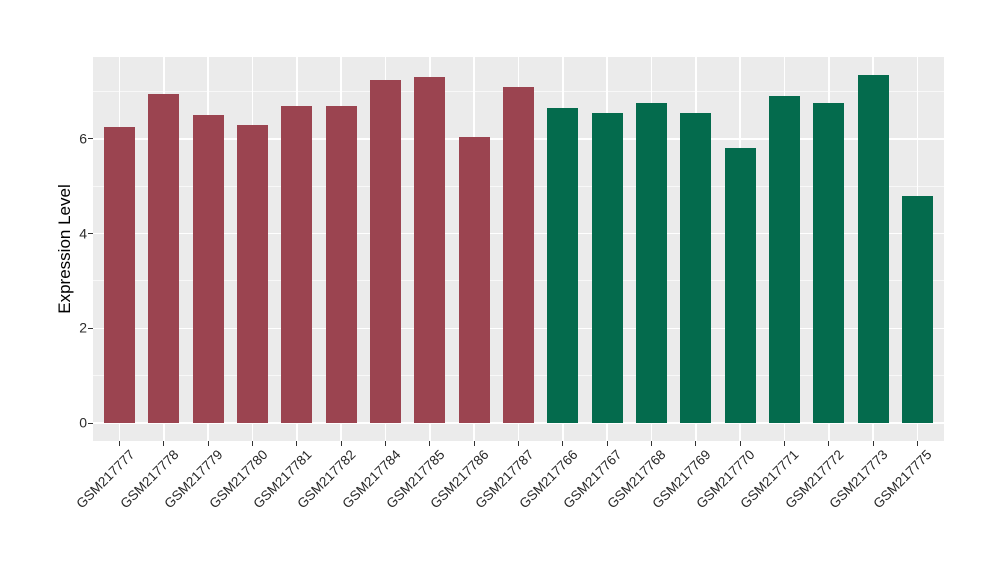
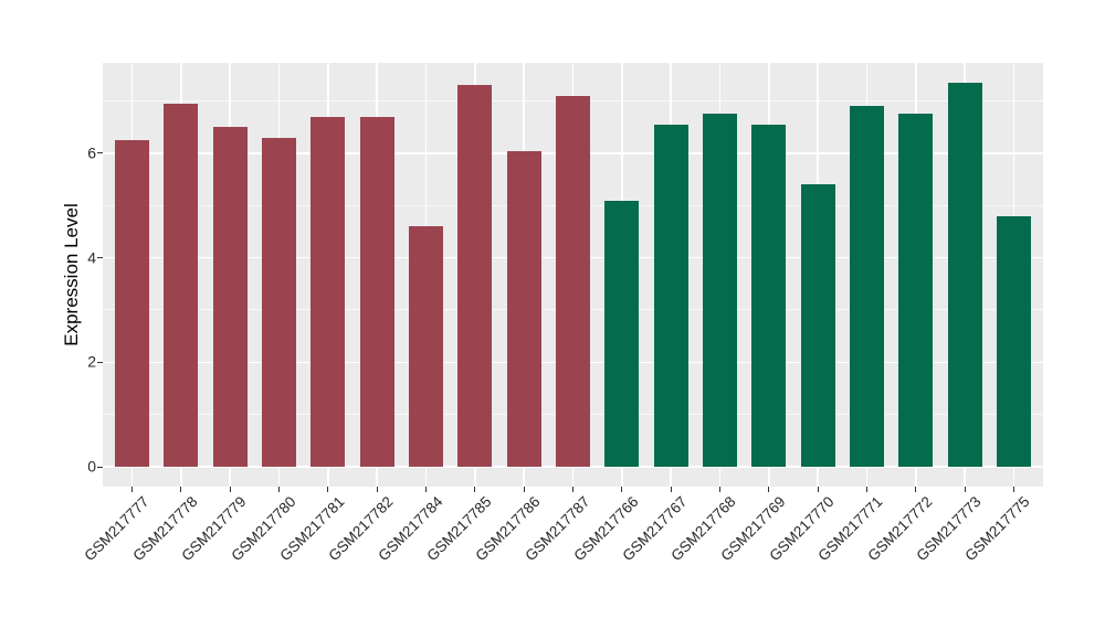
GSM217784: 7.2 -> 4.6
GSM217766: 6.7 -> 5.1
GSM217770: 5.8 -> 5.4
